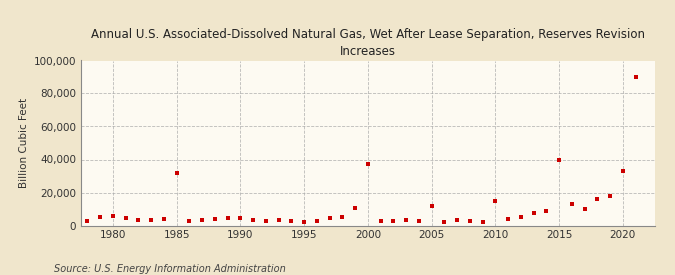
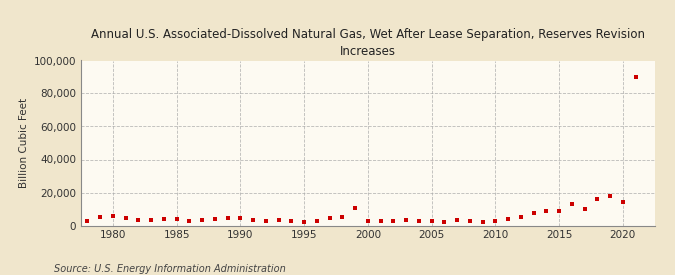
1985: 32,000 -> 4,000
2000: 37,000 -> 3,000
2005: 12,000 -> 2,000
2010: 15,000 -> 2,000
2015: 40,000 -> 9,000
2020: 33,000 -> 14,000
